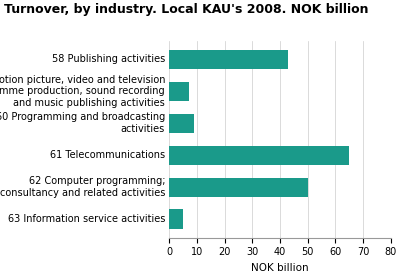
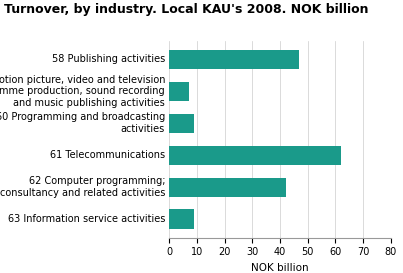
58 Publishing activities: 43 -> 47
61 Telecommunications: 65 -> 62
62 Computer programming; consultancy and related activities: 50 -> 42
63 Information service activities: 5 -> 9
